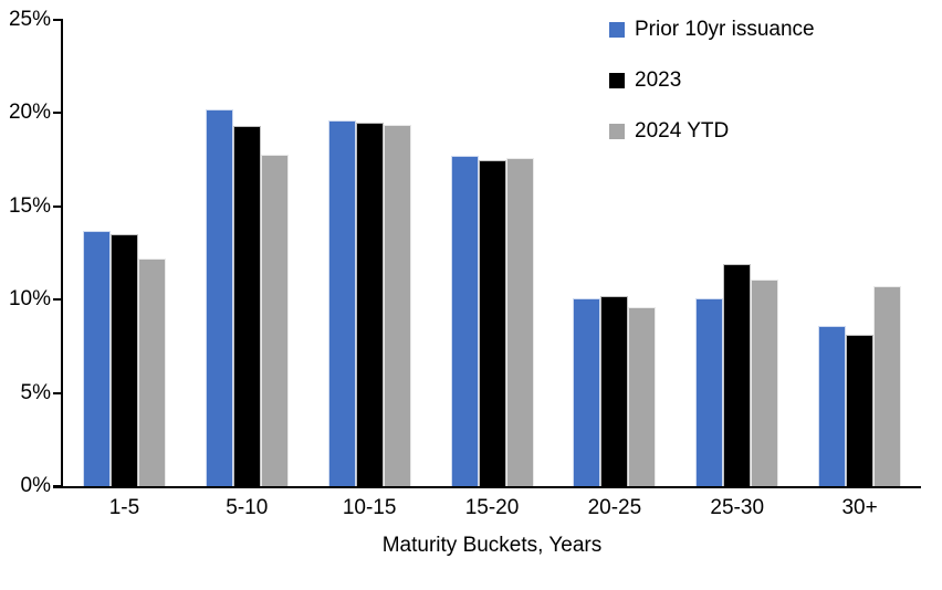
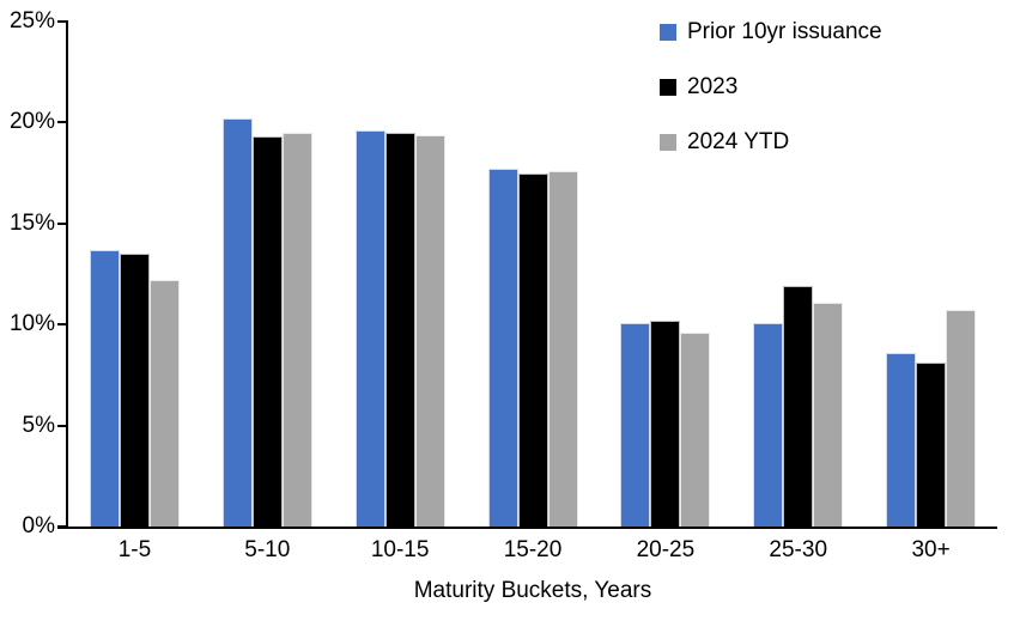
2024 YTD/5-10: 17.8% -> 19.5%
